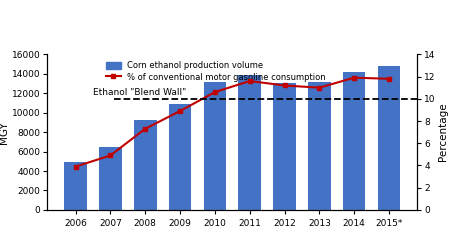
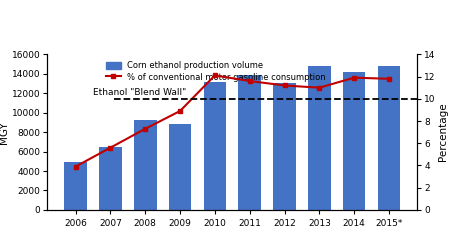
% of conventional motor gasoline consumption/2007: 4.9 -> 5.6
Corn ethanol production volume/2009: 10900 -> 8800
% of conventional motor gasoline consumption/2010: 10.6 -> 12.1
Corn ethanol production volume/2013: 13200 -> 14800
